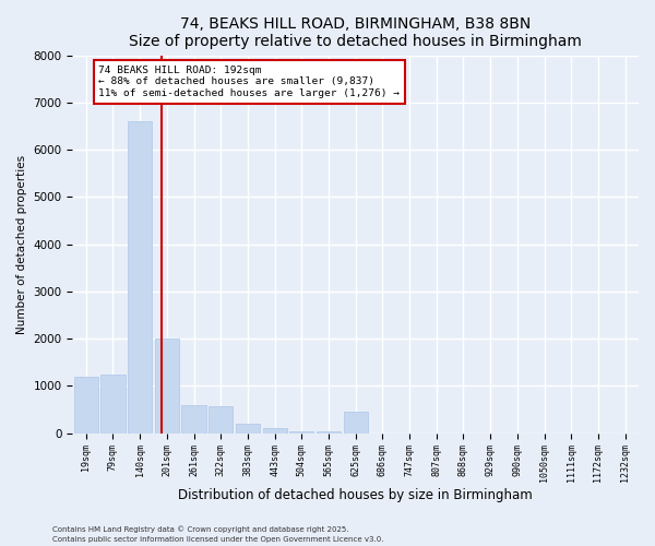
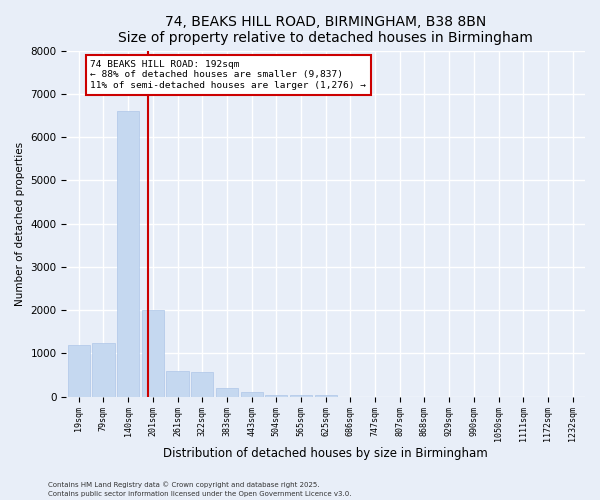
625sqm: 450 -> 30
